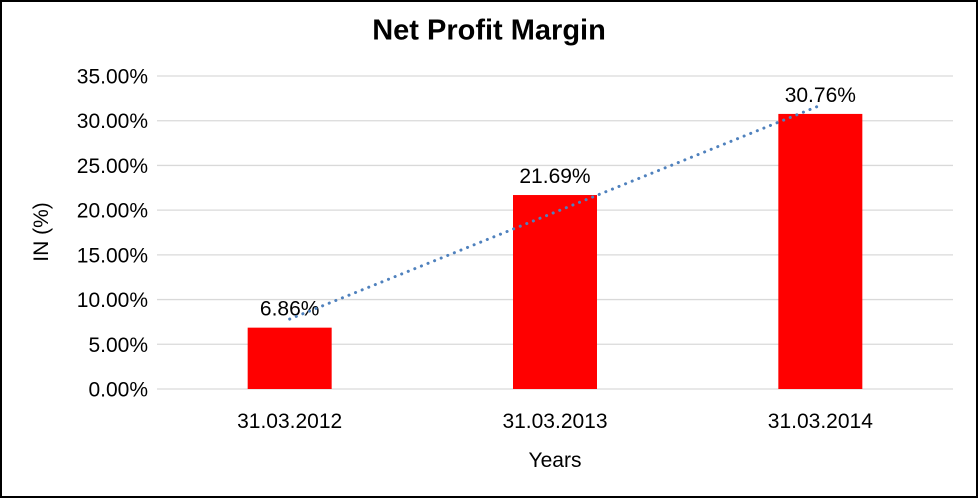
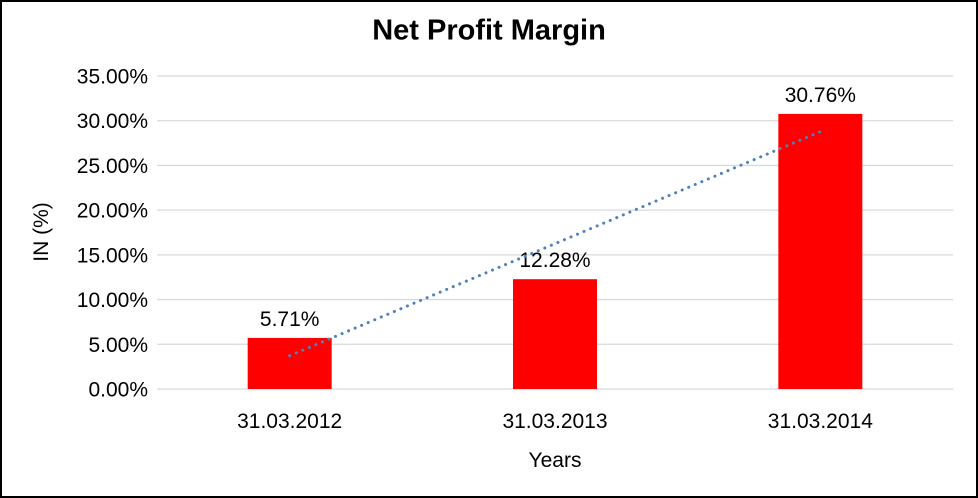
31.03.2012: 6.86% -> 5.71%
31.03.2013: 21.69% -> 12.28%
